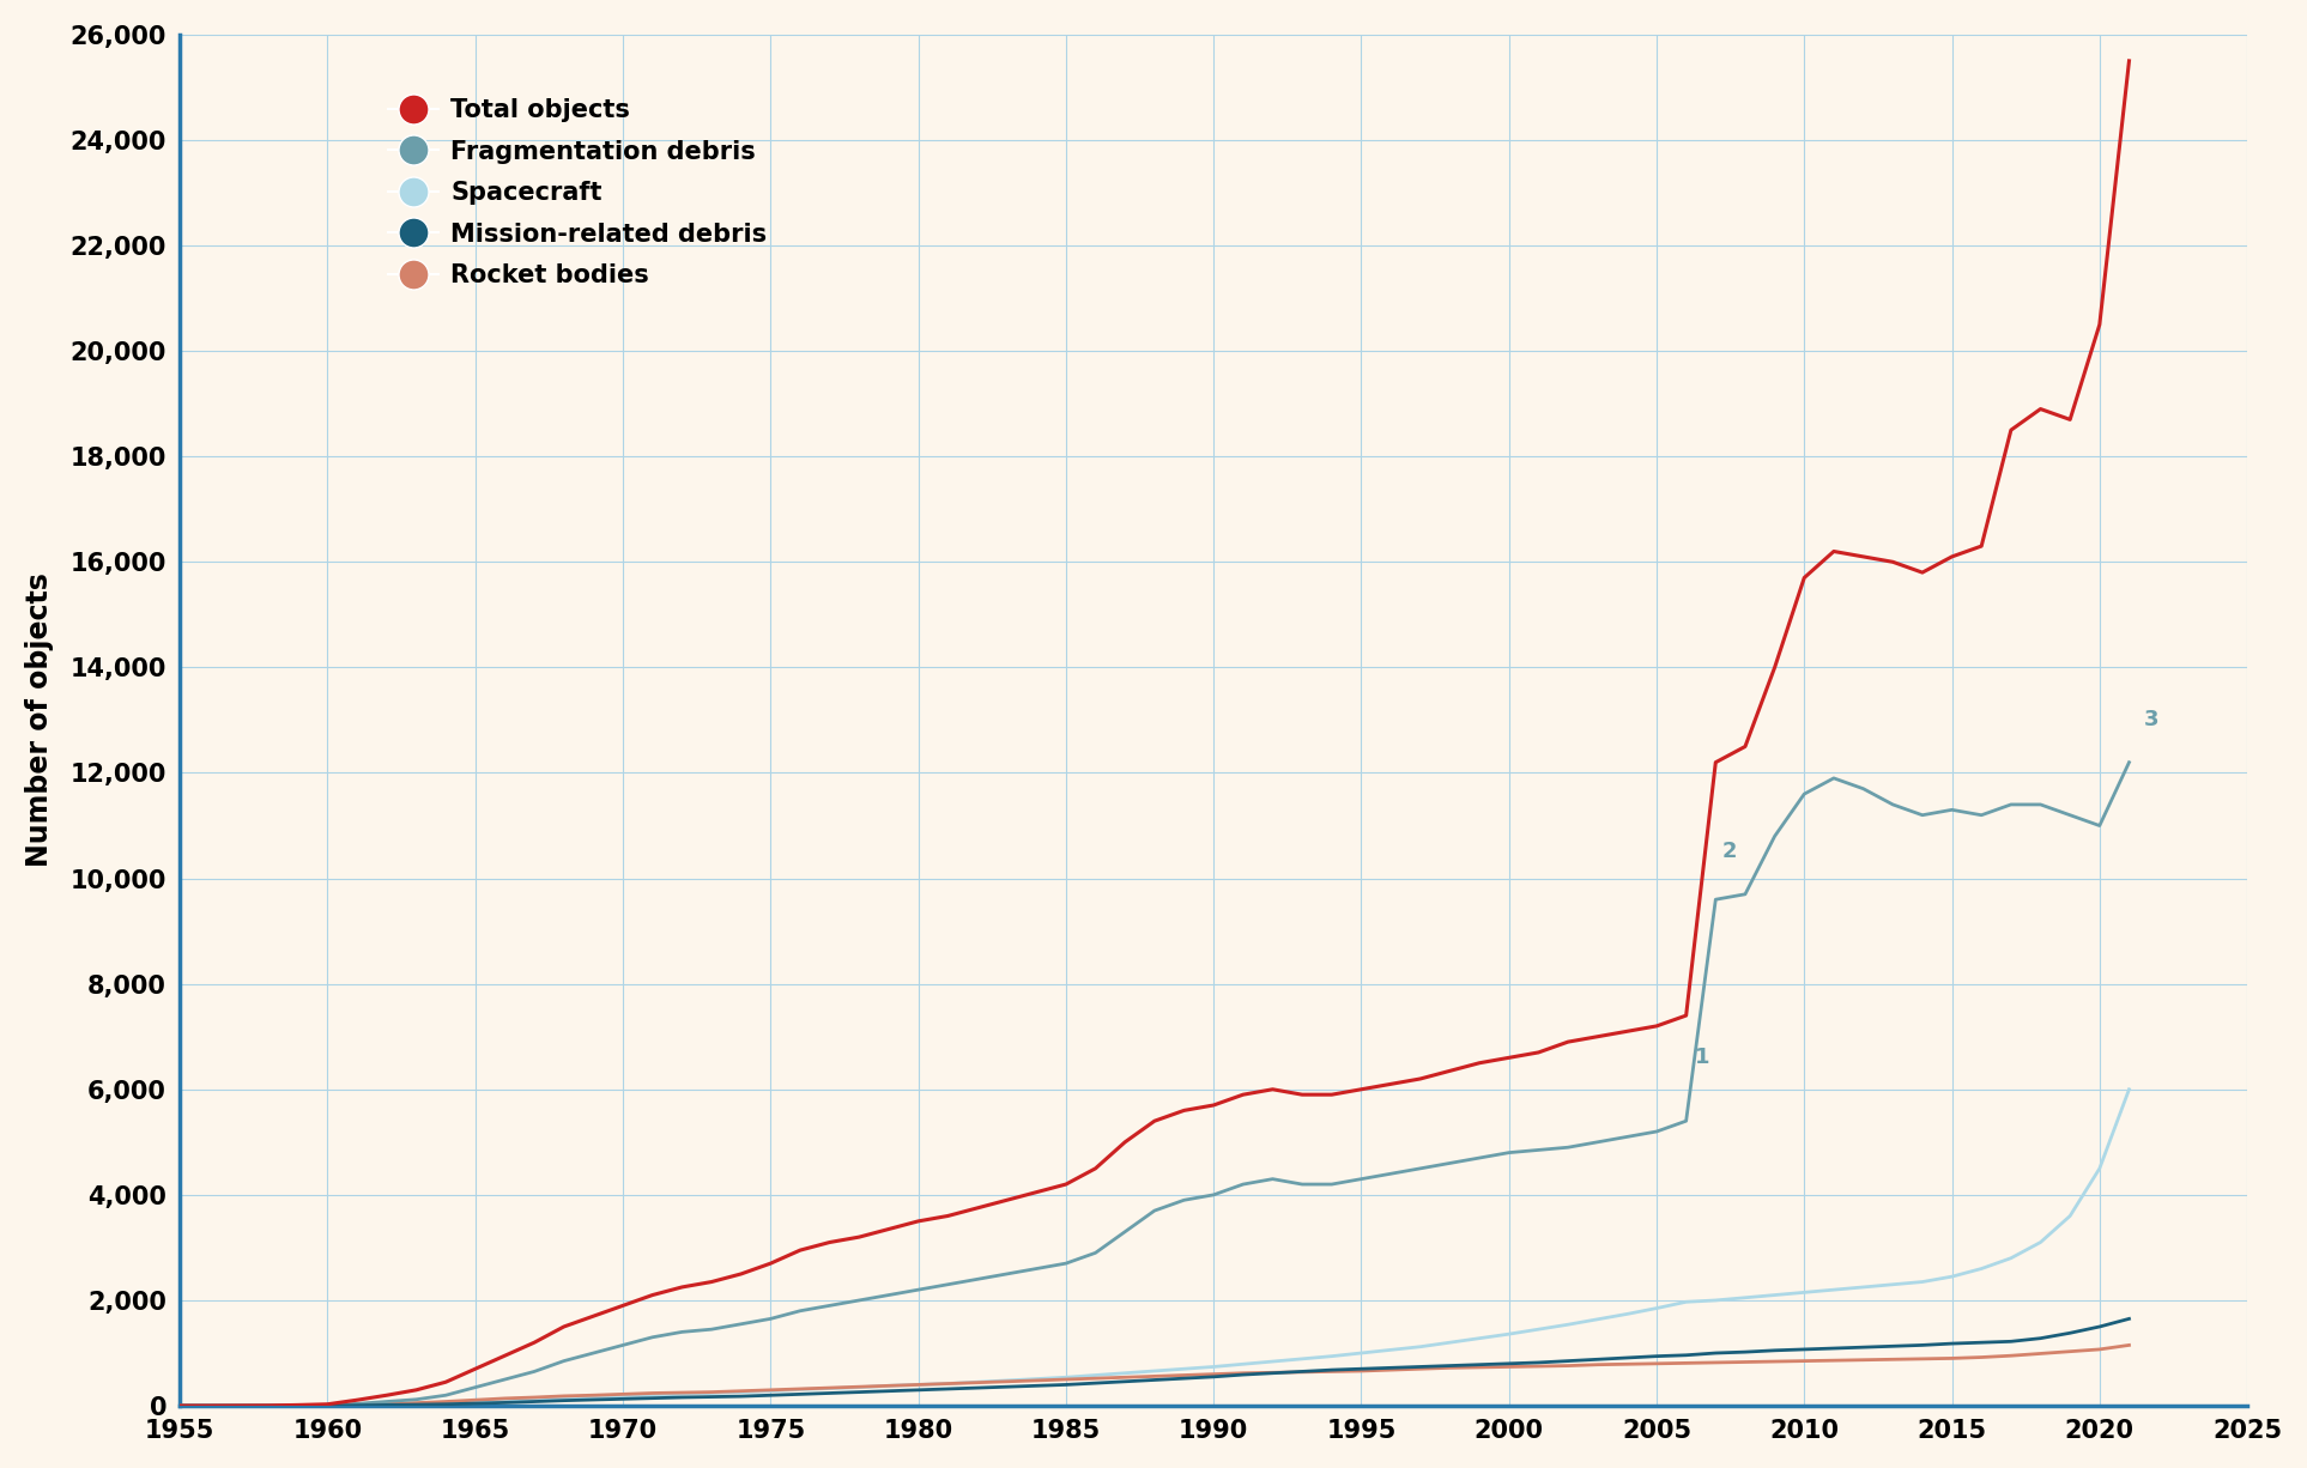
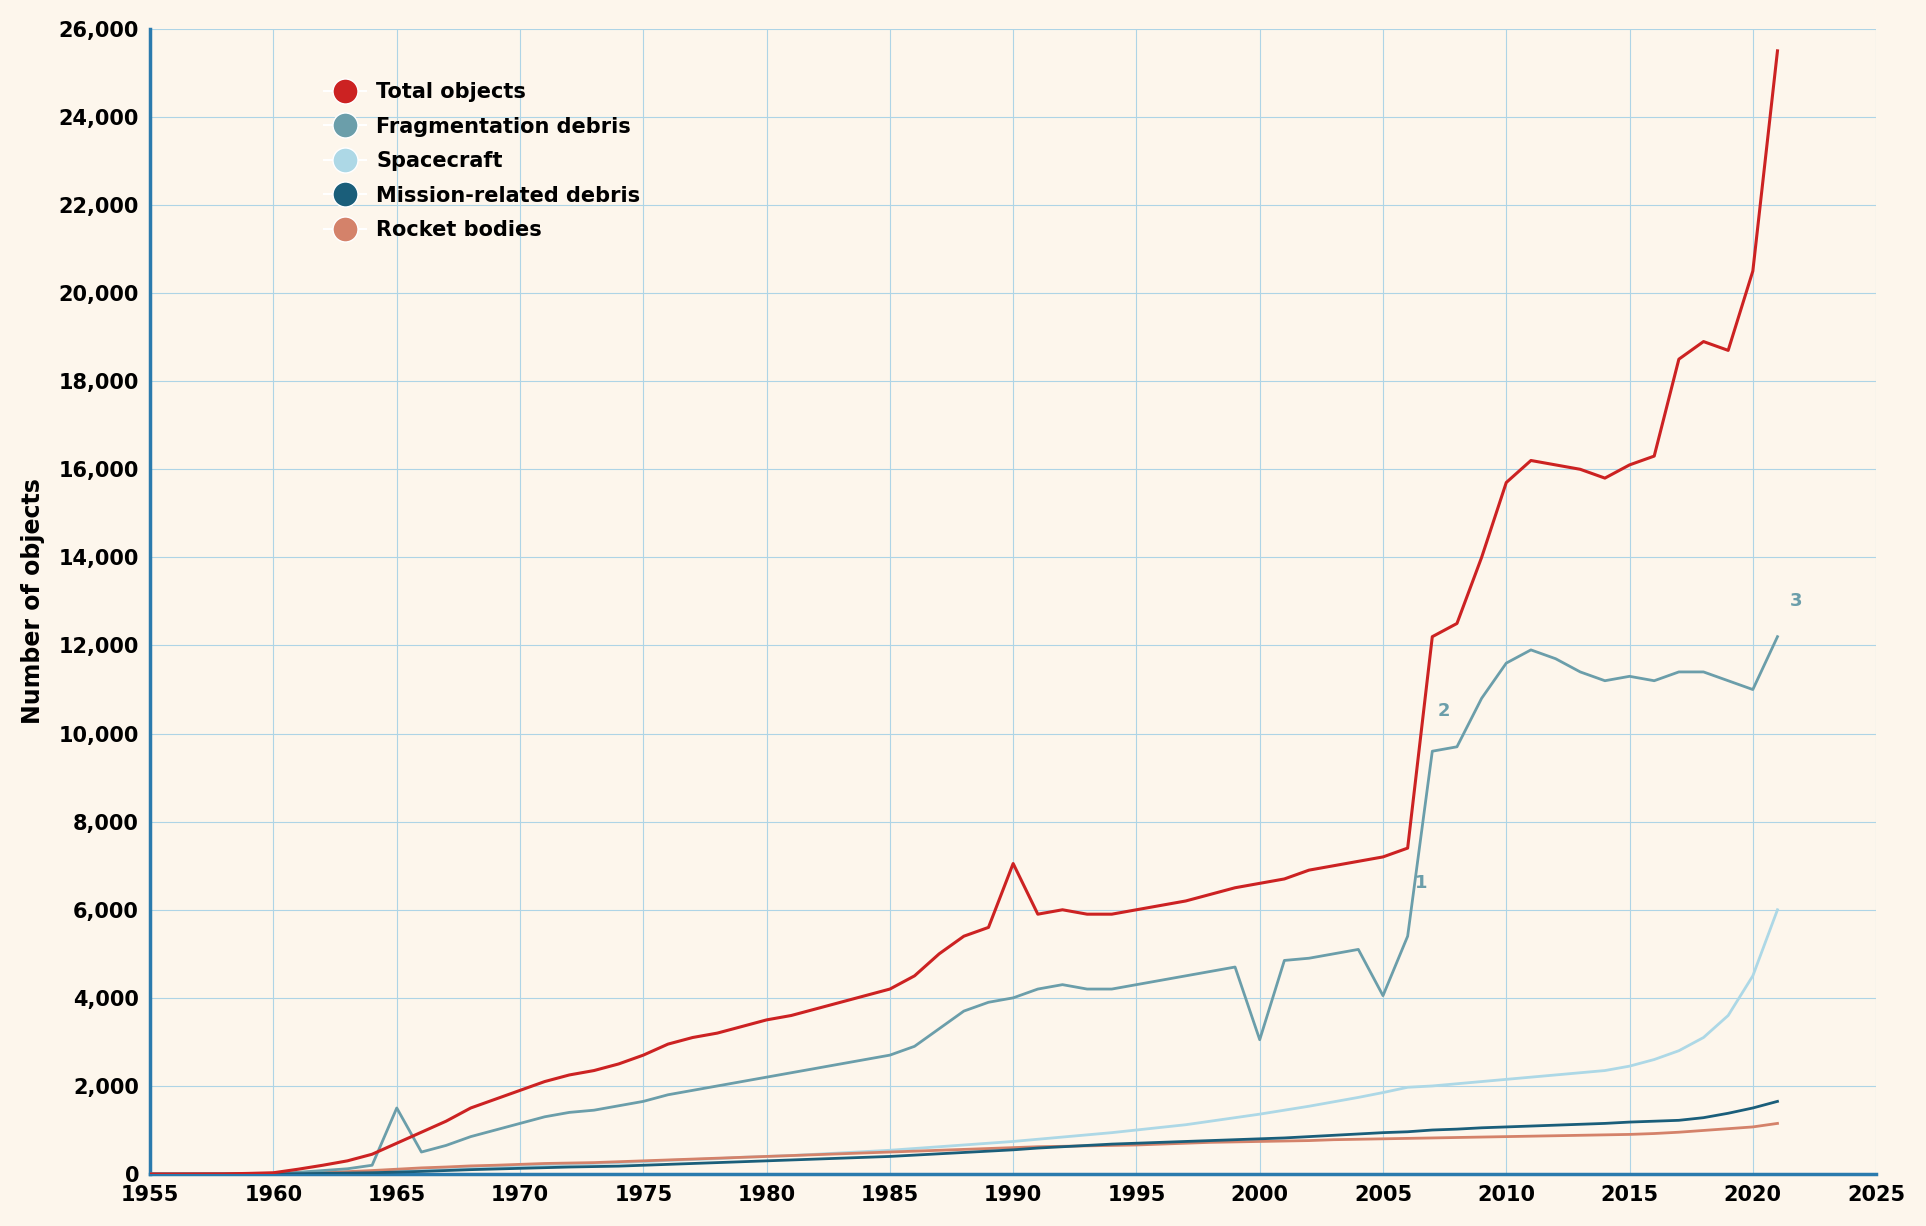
Fragmentation debris/1965: 350 -> 1,500
Total objects/1990: 5,700 -> 7,050
Fragmentation debris/2000: 4,800 -> 3,050
Fragmentation debris/2005: 5,200 -> 4,050
